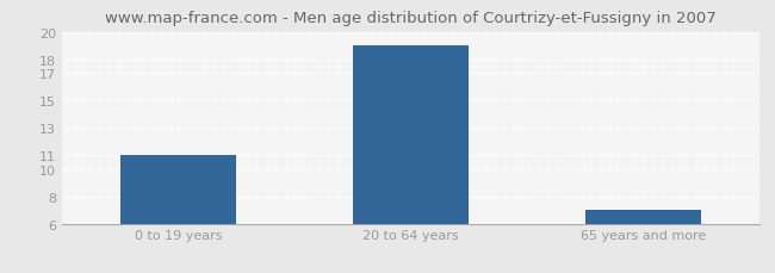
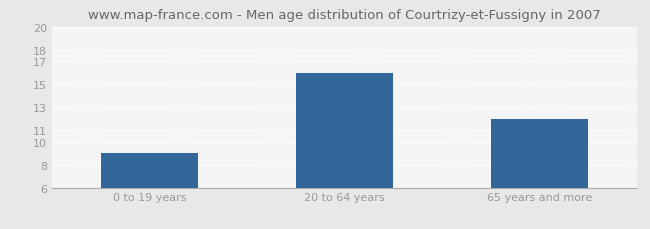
0 to 19 years: 11 -> 9
20 to 64 years: 19 -> 16
65 years and more: 7 -> 12
